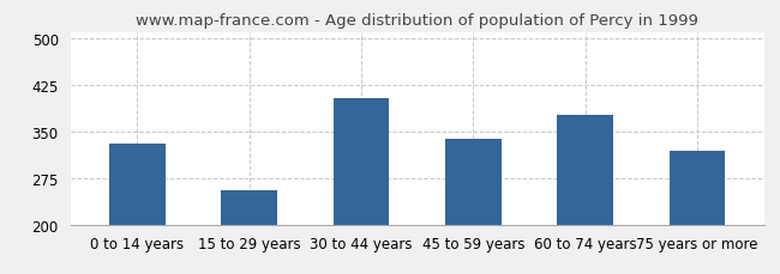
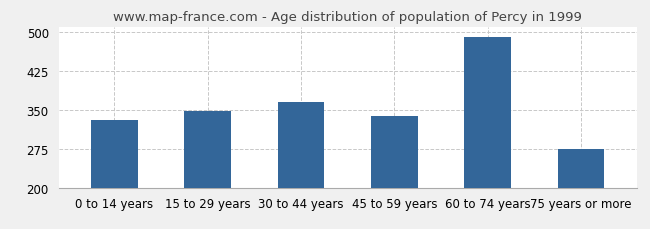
15 to 29 years: 256 -> 347
30 to 44 years: 404 -> 365
60 to 74 years: 376 -> 490
75 years or more: 318 -> 275
